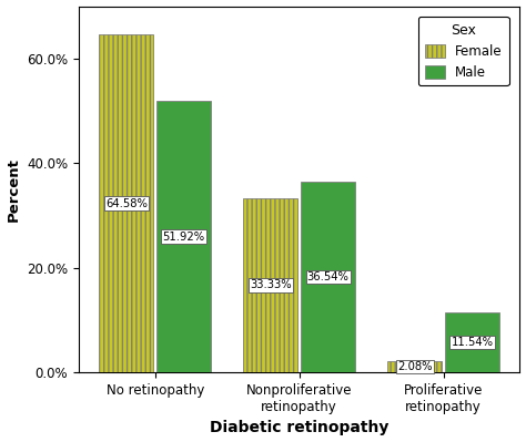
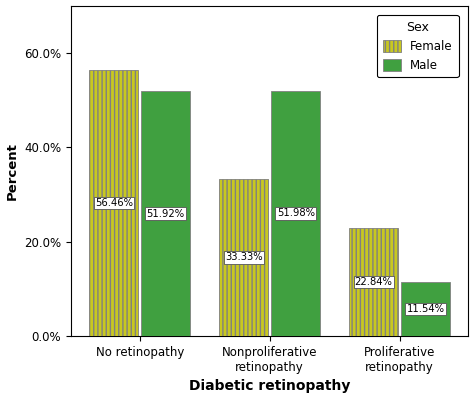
Female/No retinopathy: 64.58% -> 56.46%
Male/Nonproliferative retinopathy: 36.54% -> 51.98%
Female/Proliferative retinopathy: 2.08% -> 22.84%
